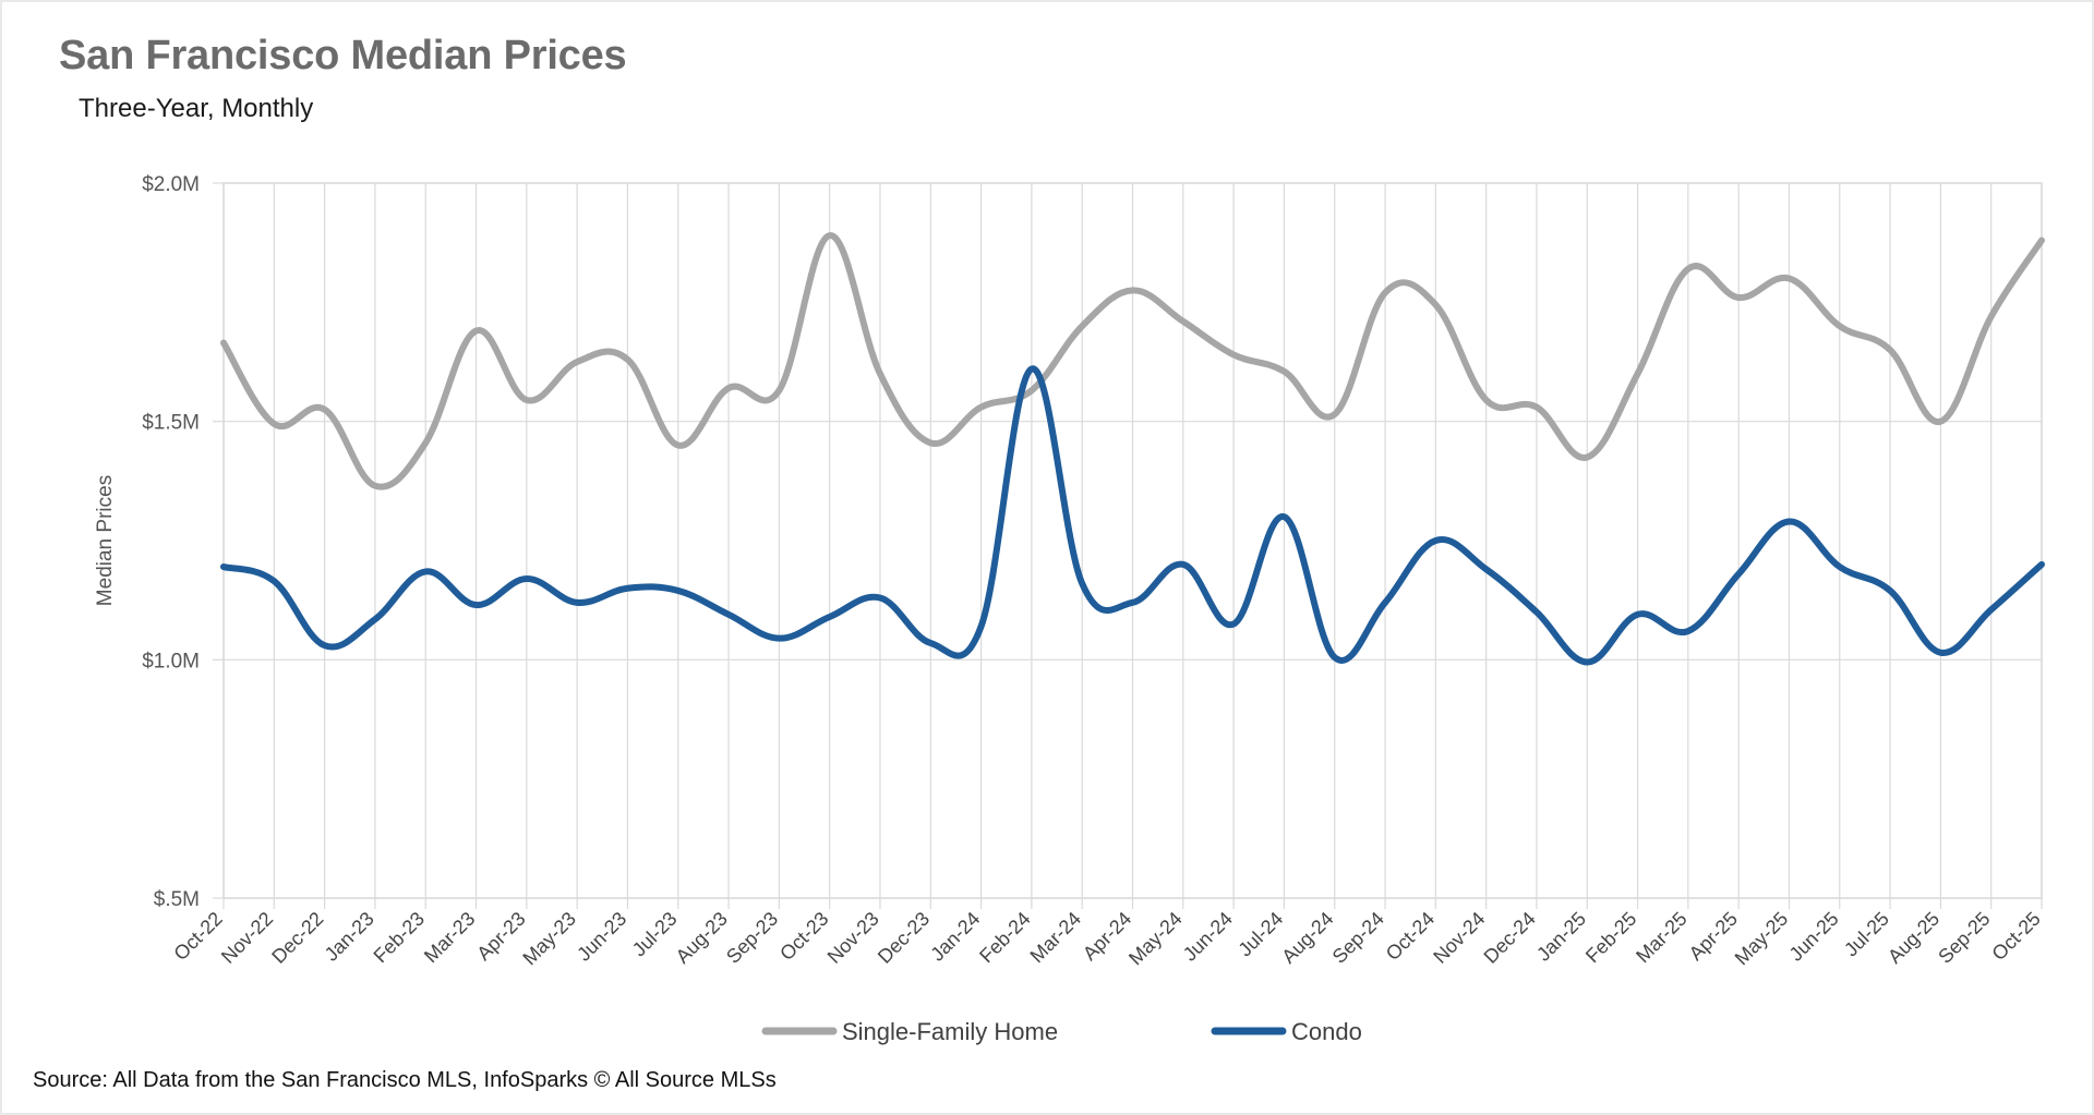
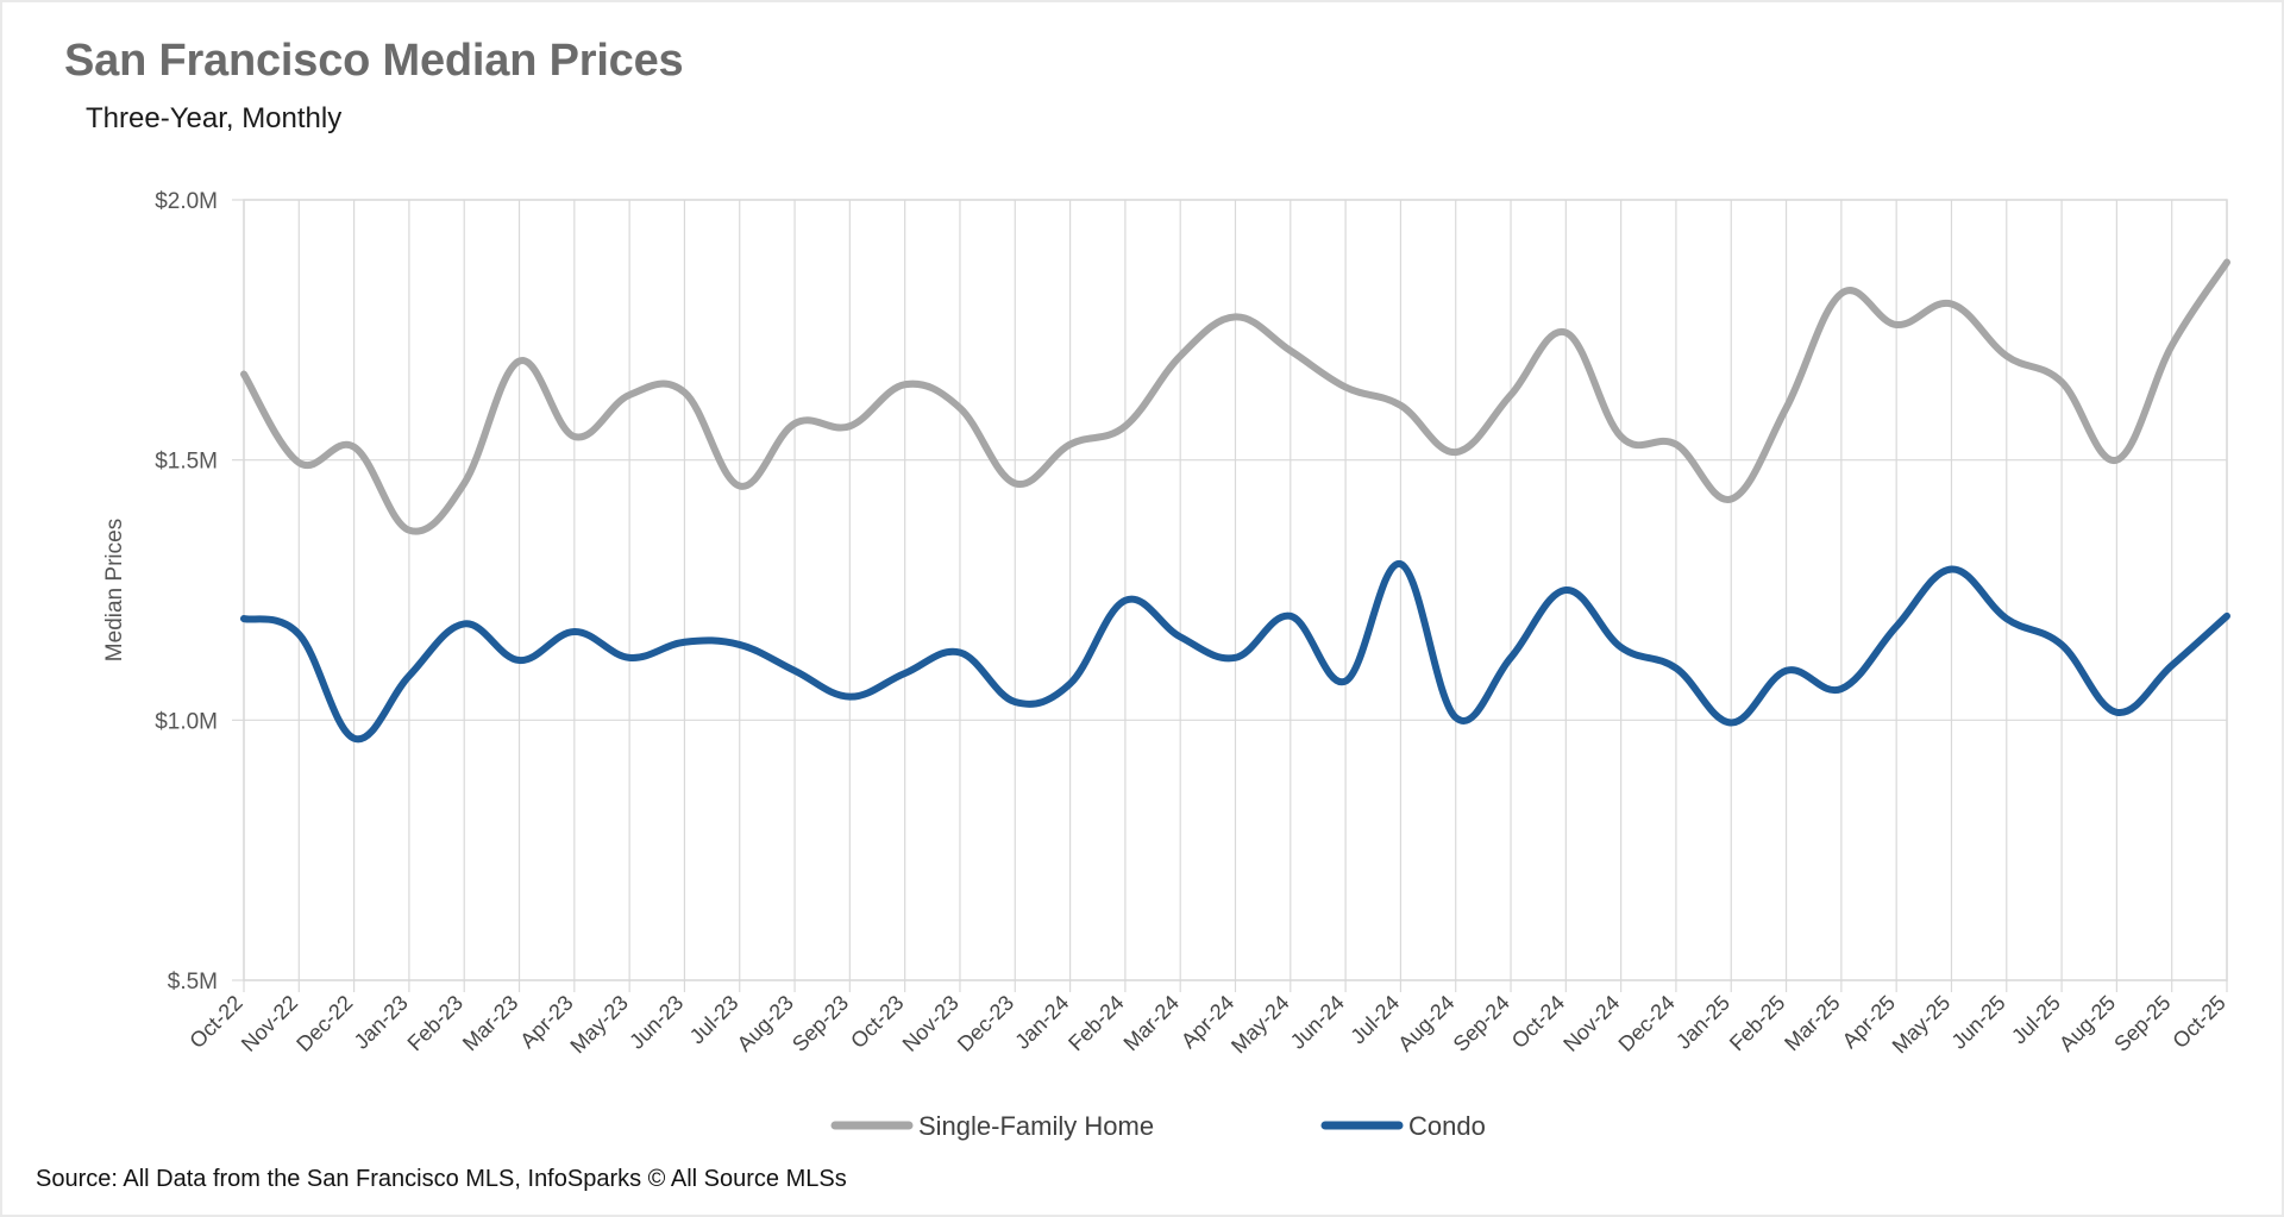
Condo/Dec-22: $1.03M -> $0.96M
Single-Family Home/Oct-23: $1.89M -> $1.64M
Condo/Feb-24: $1.61M -> $1.23M
Single-Family Home/Sep-24: $1.77M -> $1.62M
Condo/Nov-24: $1.19M -> $1.14M
